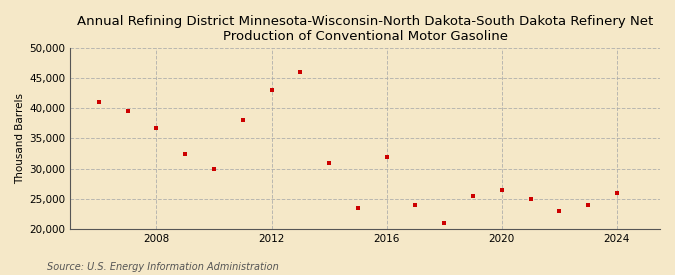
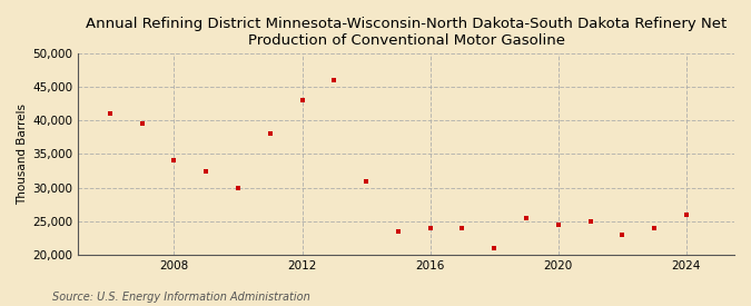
2008: 36,800 -> 34,000
2016: 32,000 -> 24,000
2020: 26,400 -> 24,500
